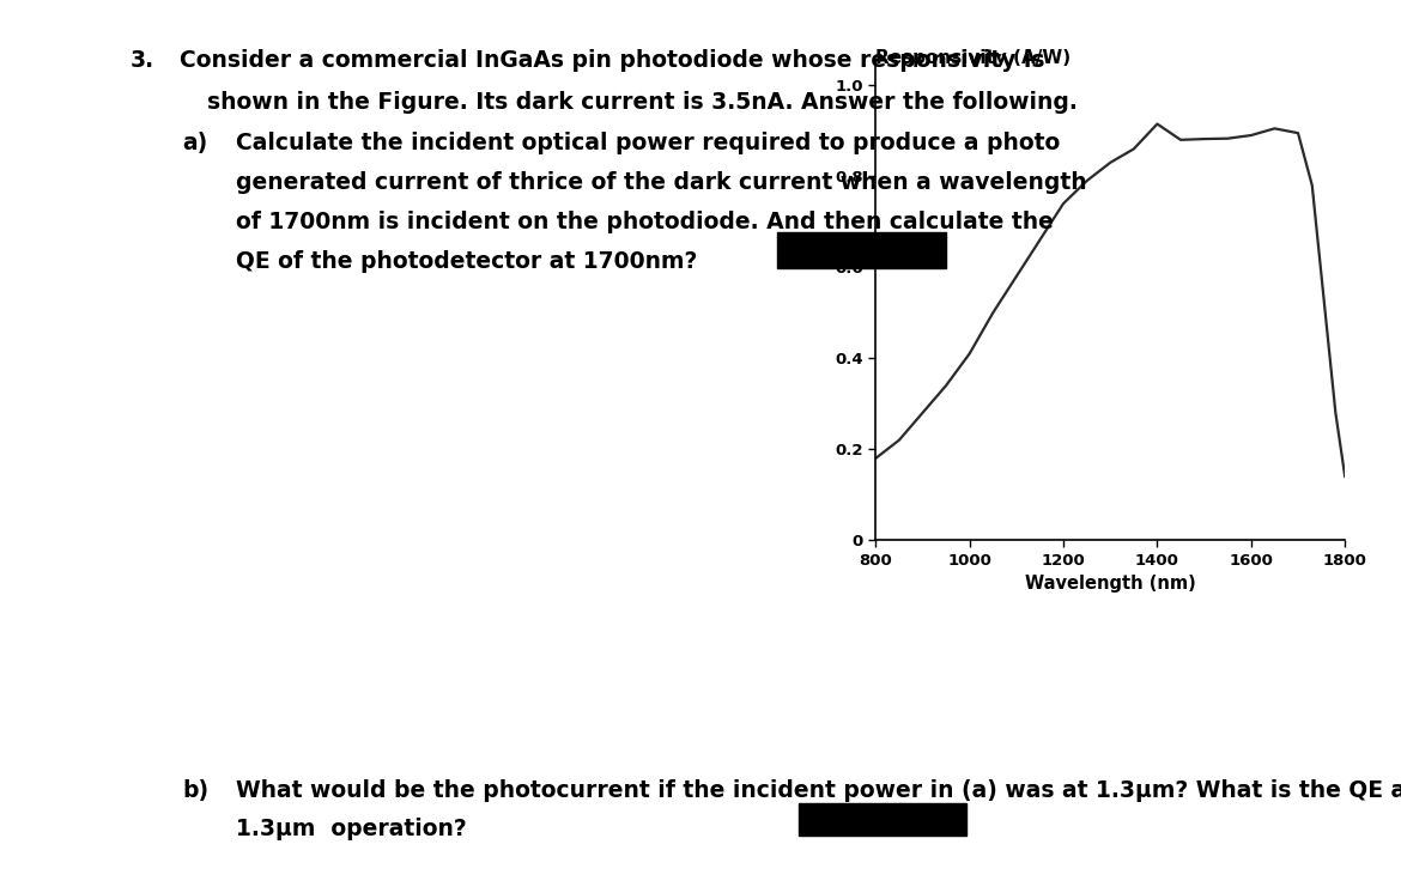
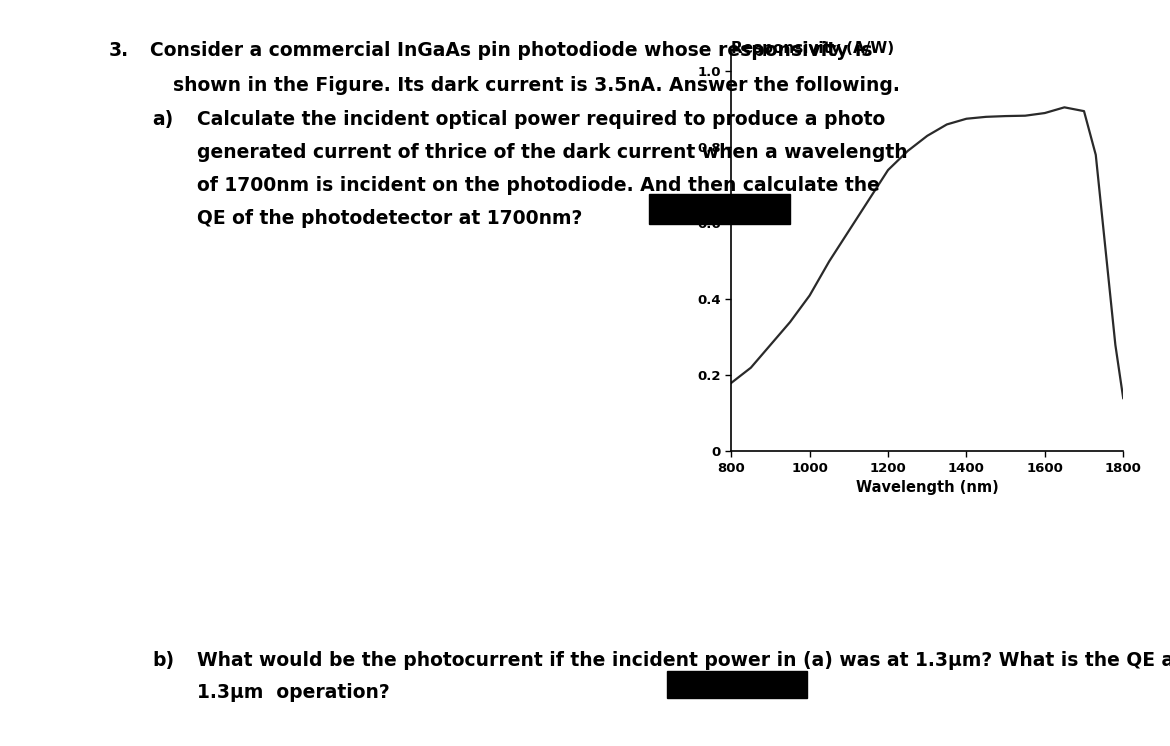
1400: 0.915 -> 0.875
